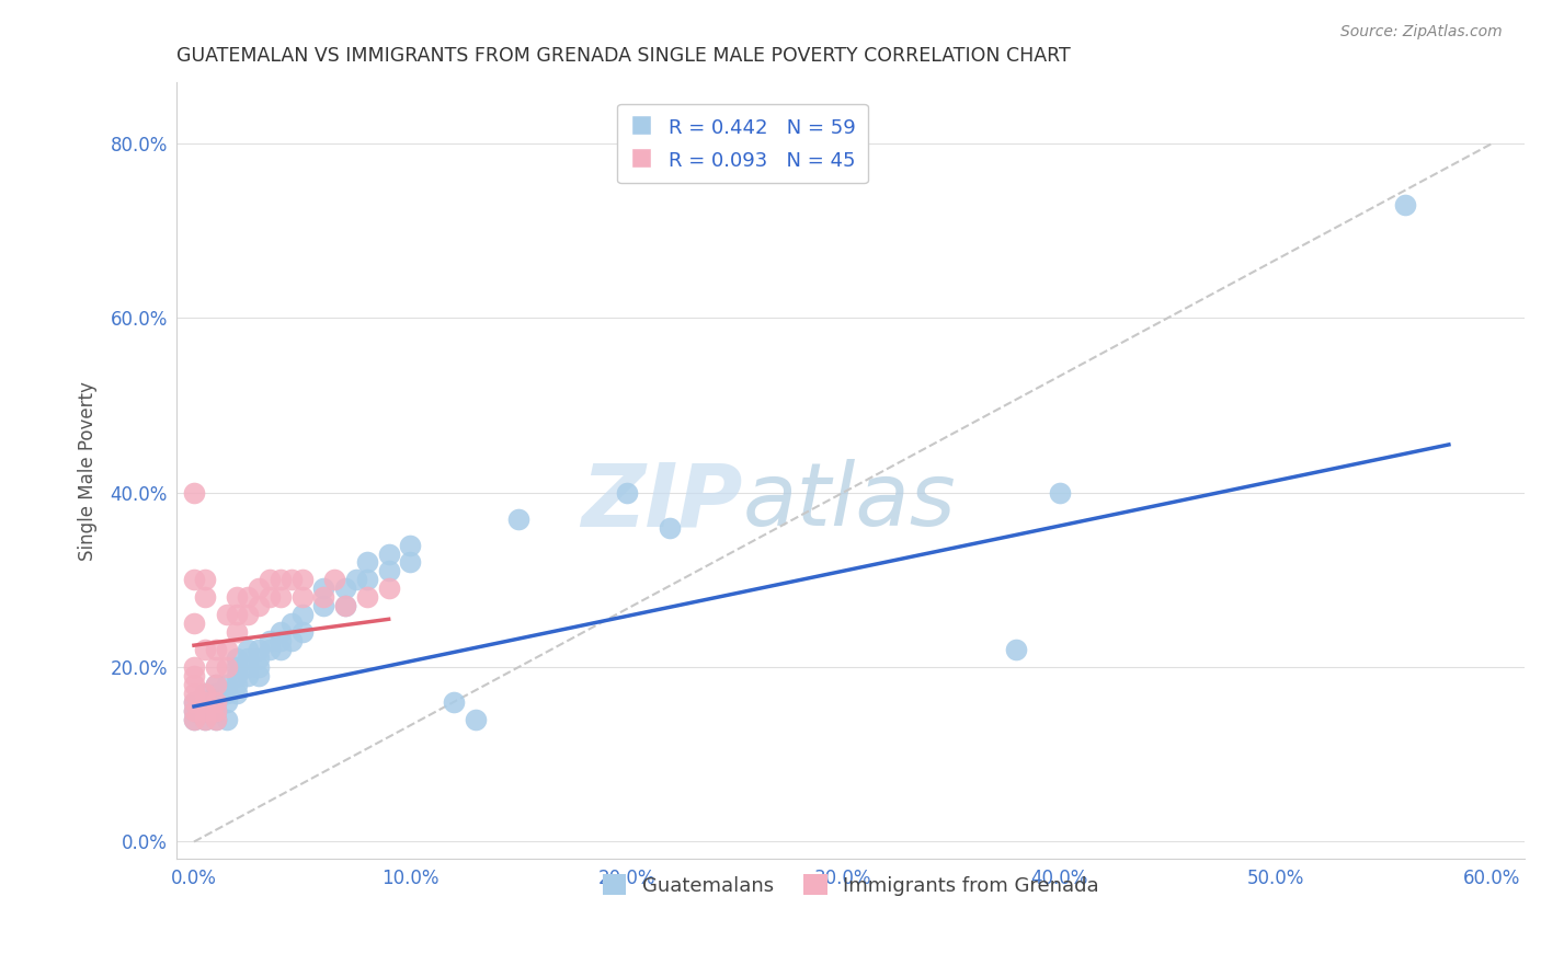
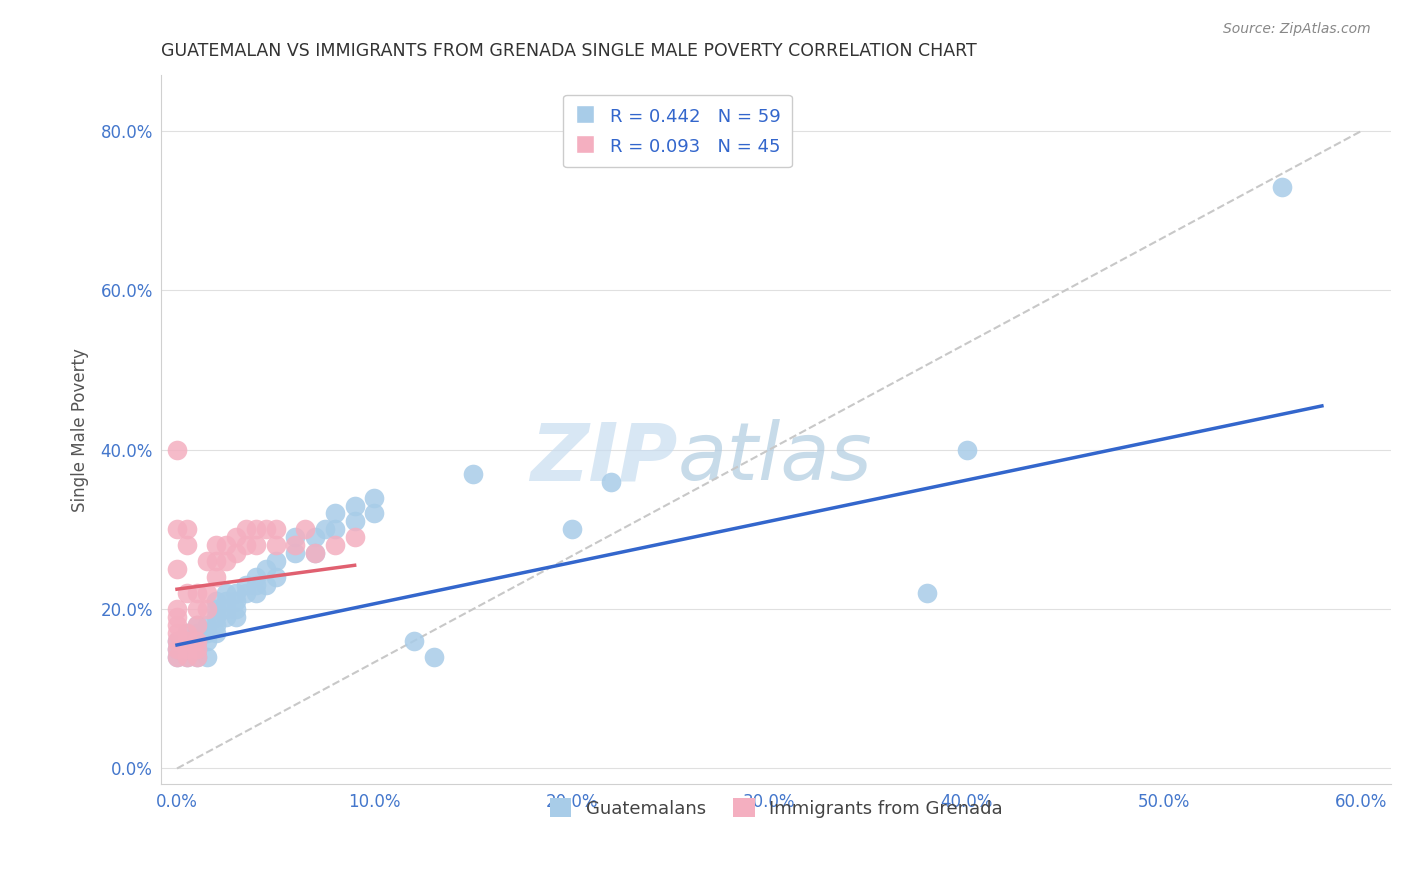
Guatemalans/20.0%: 40% -> 30%
